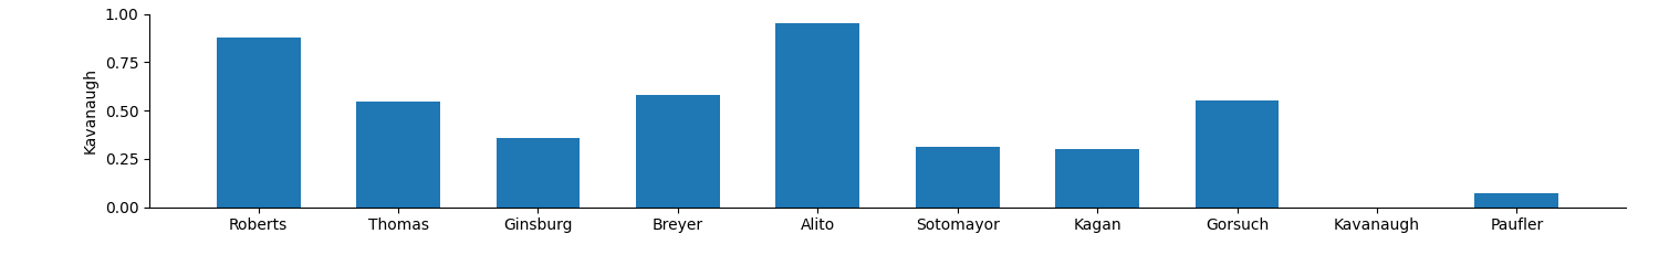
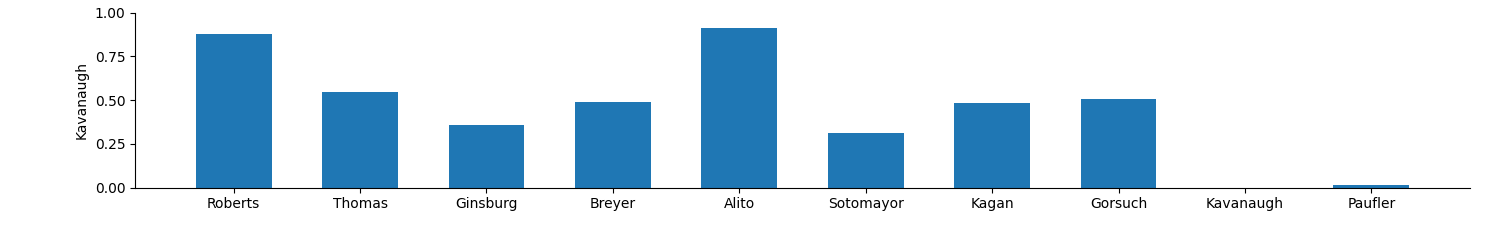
Breyer: 0.58 -> 0.49
Alito: 0.95 -> 0.91
Kagan: 0.30 -> 0.48
Gorsuch: 0.55 -> 0.51
Paufler: 0.07 -> 0.01
